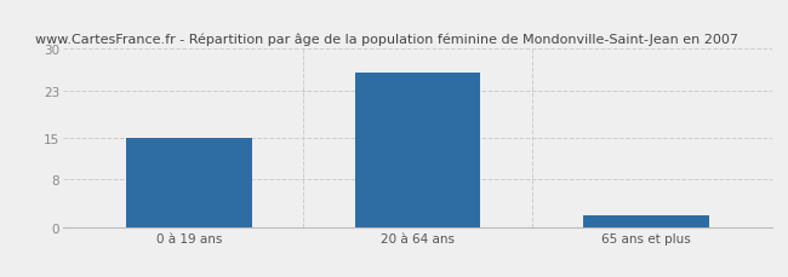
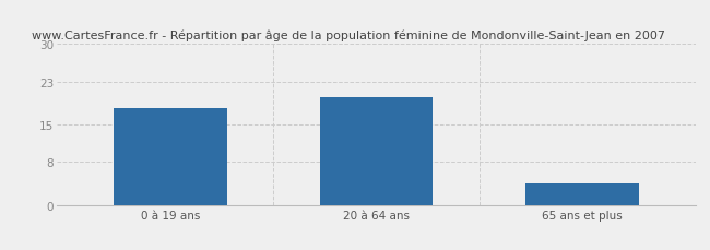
0 à 19 ans: 15 -> 18
20 à 64 ans: 26 -> 20
65 ans et plus: 2 -> 4
